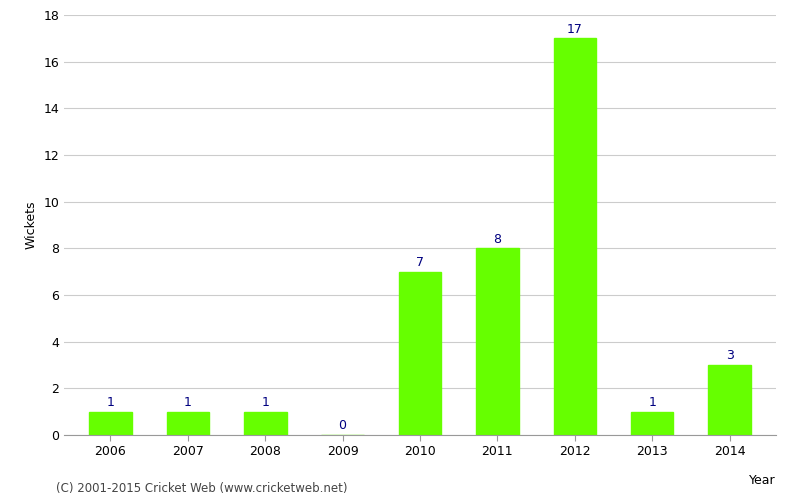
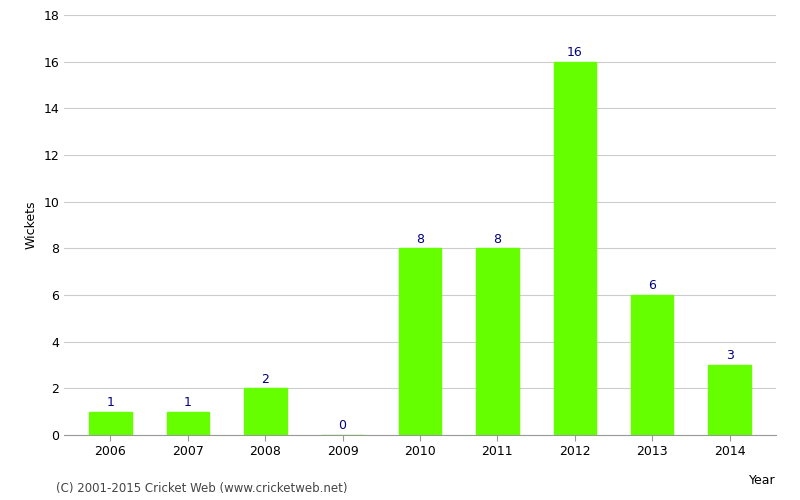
2008: 1 -> 2
2010: 7 -> 8
2012: 17 -> 16
2013: 1 -> 6
